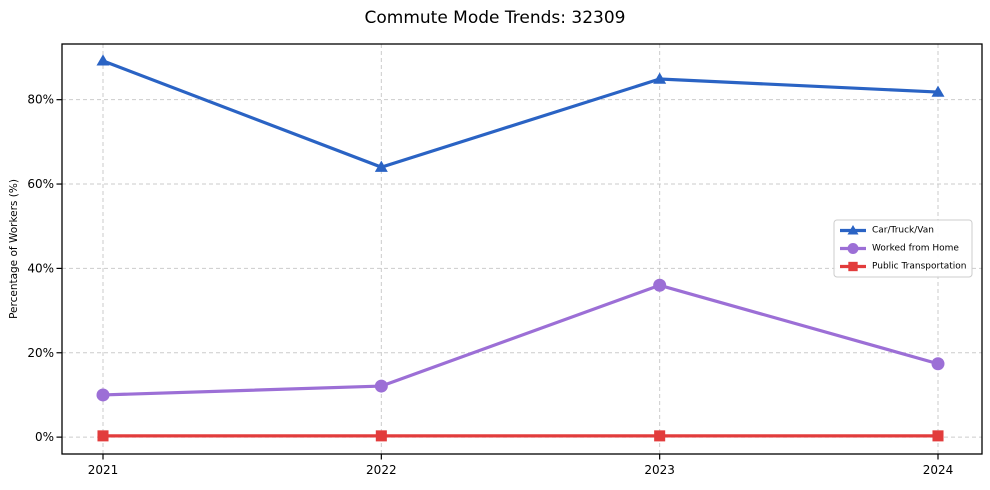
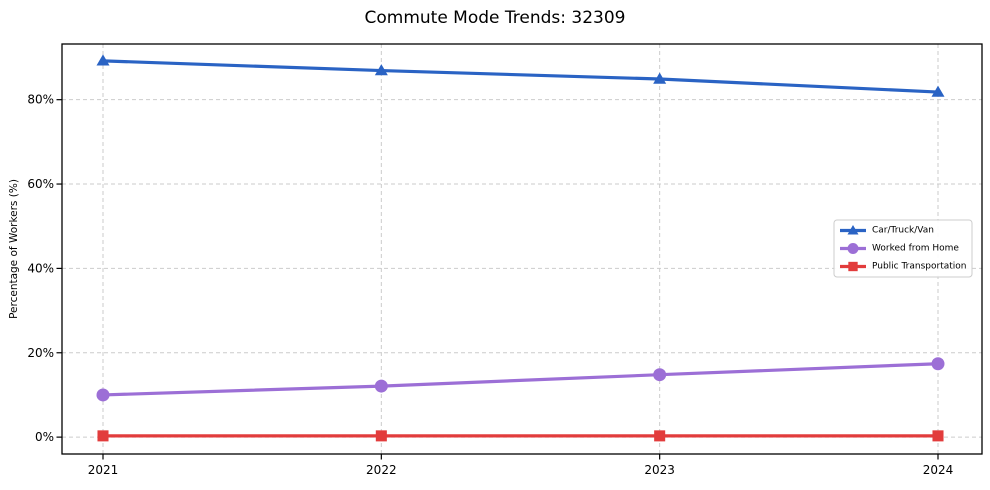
Car/Truck/Van/2022: 64% -> 87%
Worked from Home/2023: 36% -> 15%
